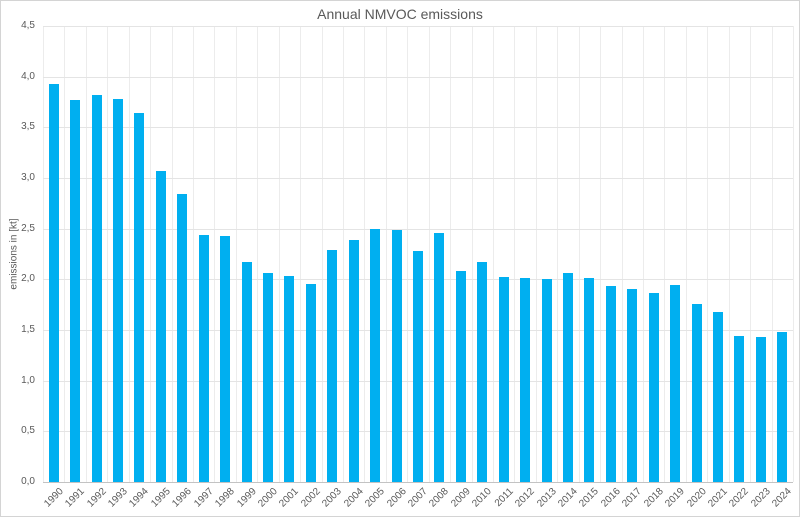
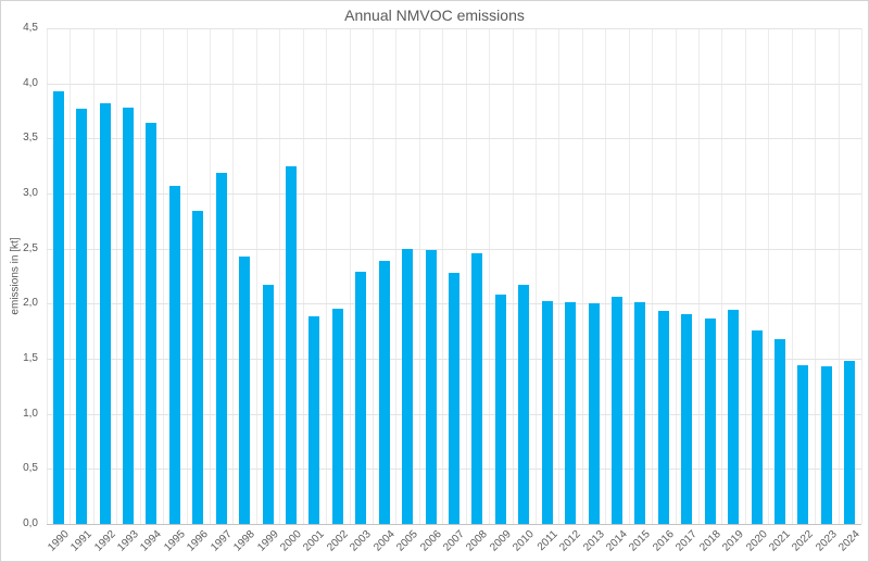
1997: 2,44 -> 3,19
2000: 2,06 -> 3,25
2001: 2,03 -> 1,88
